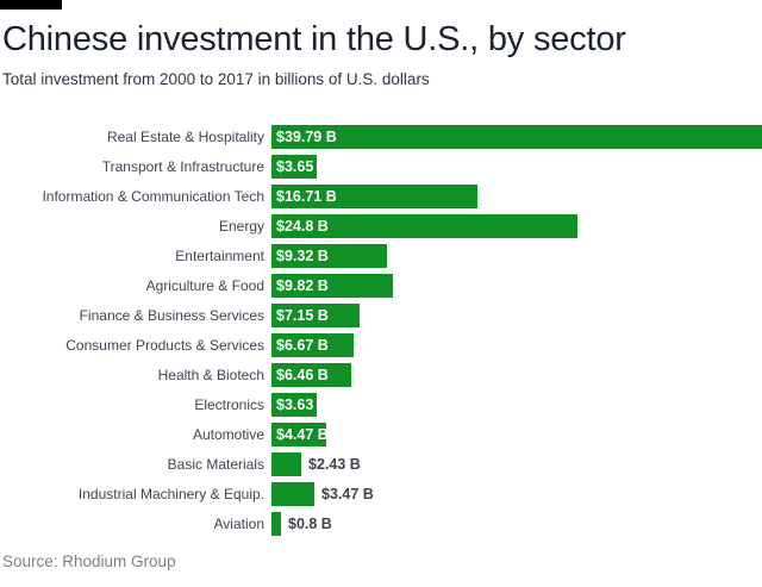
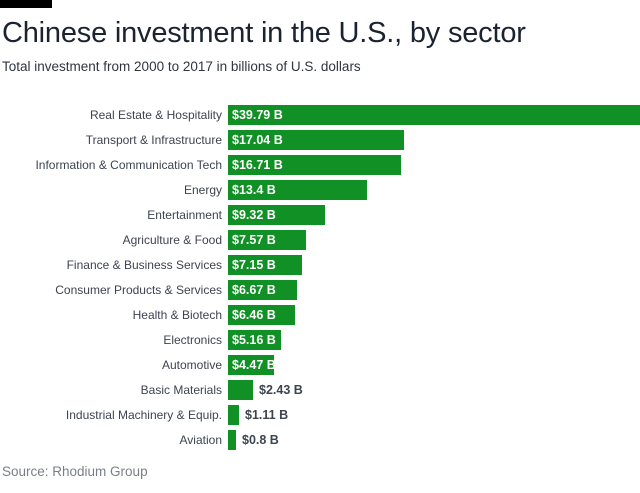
Transport & Infrastructure: $3.65 -> $17.04
Energy: $24.8 -> $13.4
Agriculture & Food: $9.82 -> $7.57
Electronics: $3.63 -> $5.16
Industrial Machinery & Equip.: $3.47 -> $1.11
